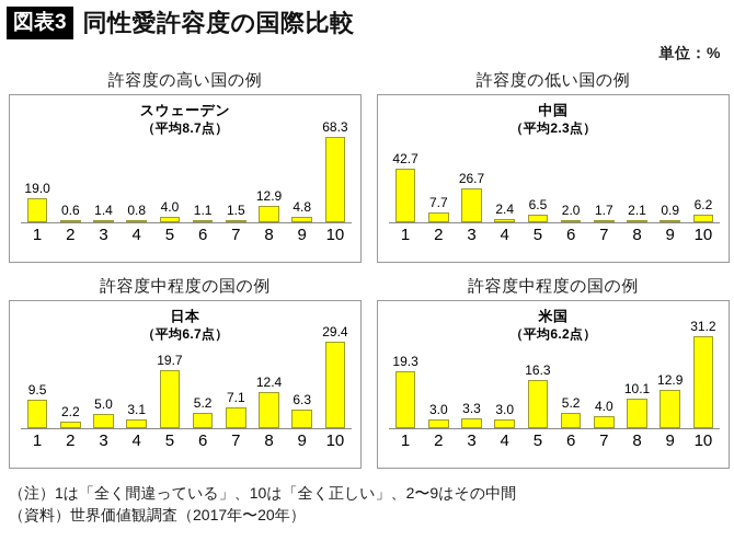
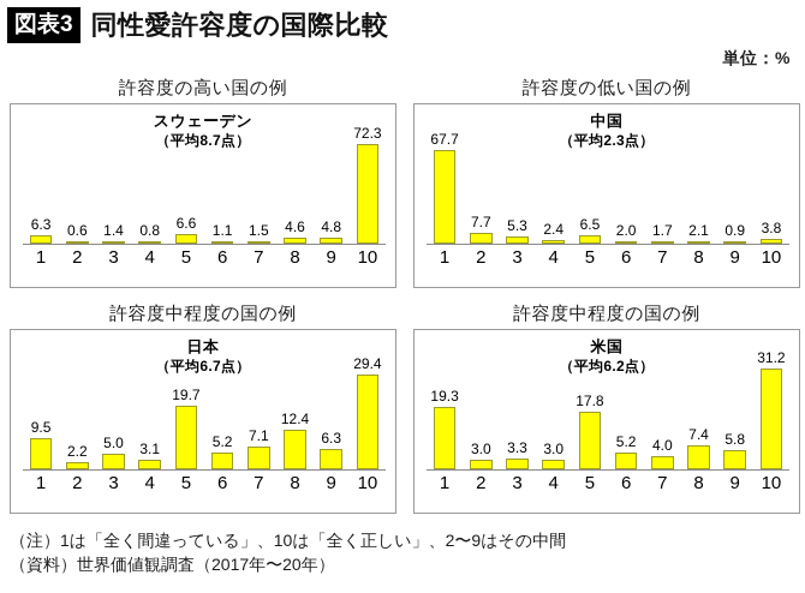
スウェーデン（平均8.7点）/1: 19.0 -> 6.3
スウェーデン（平均8.7点）/5: 4.0 -> 6.6
スウェーデン（平均8.7点）/8: 12.9 -> 4.6
スウェーデン（平均8.7点）/10: 68.3 -> 72.3
中国（平均2.3点）/1: 42.7 -> 67.7
中国（平均2.3点）/3: 26.7 -> 5.3
中国（平均2.3点）/10: 6.2 -> 3.8
米国（平均6.2点）/5: 16.3 -> 17.8
米国（平均6.2点）/8: 10.1 -> 7.4
米国（平均6.2点）/9: 12.9 -> 5.8
